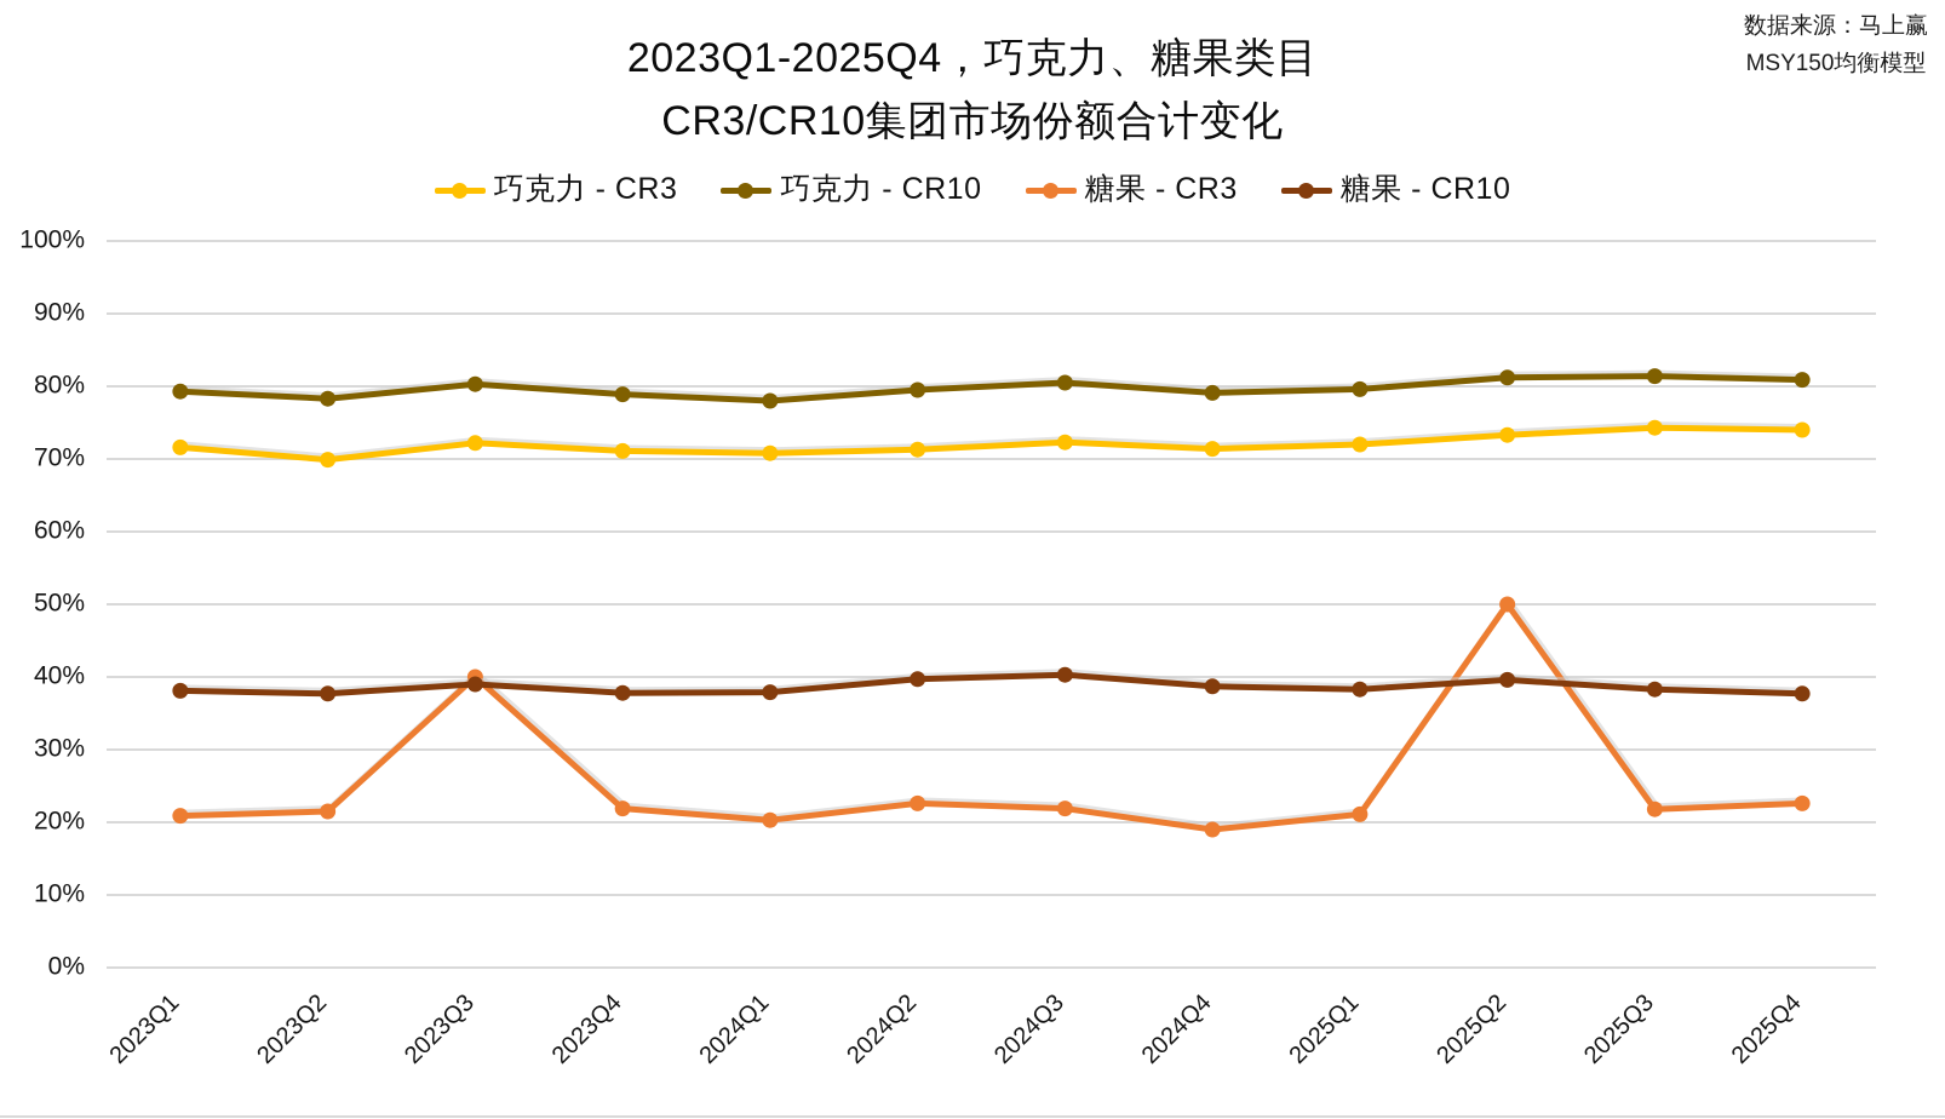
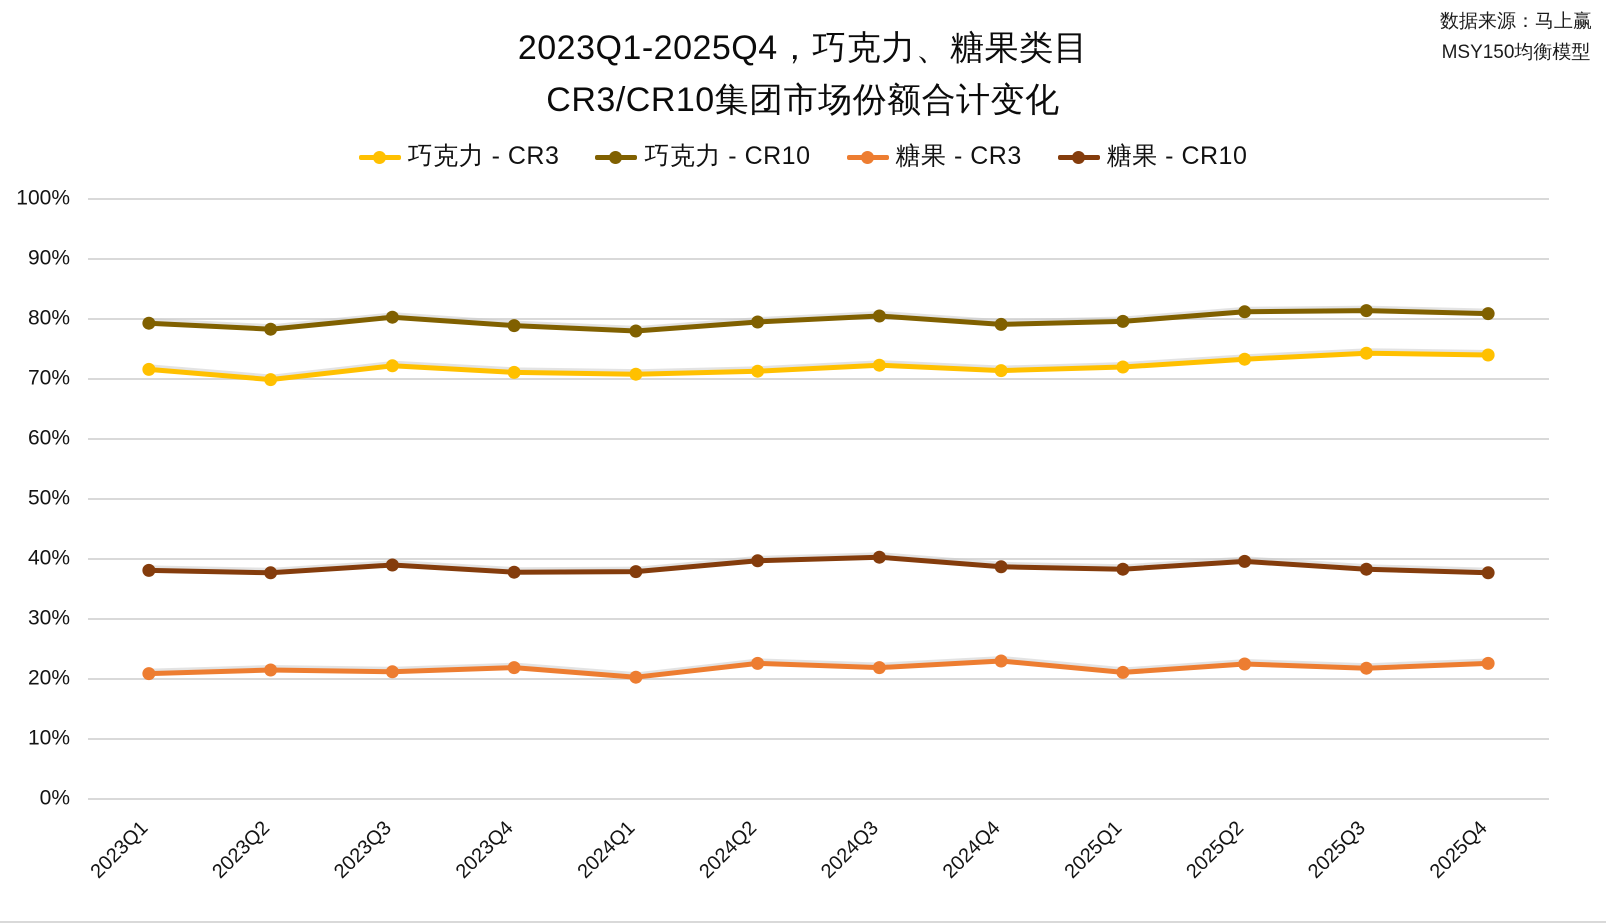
糖果 - CR3/2023Q3: 40% -> 21%
糖果 - CR3/2024Q4: 19% -> 23%
糖果 - CR3/2025Q2: 50% -> 22%
